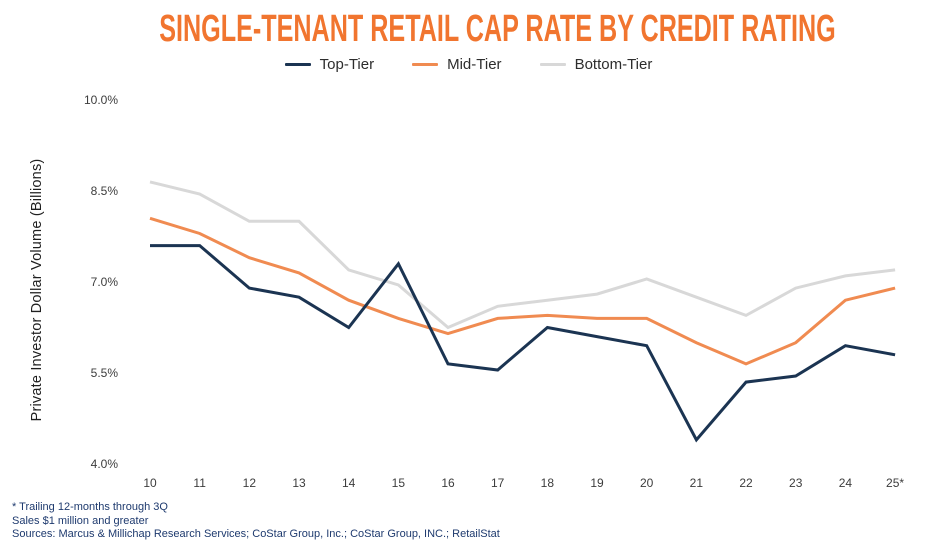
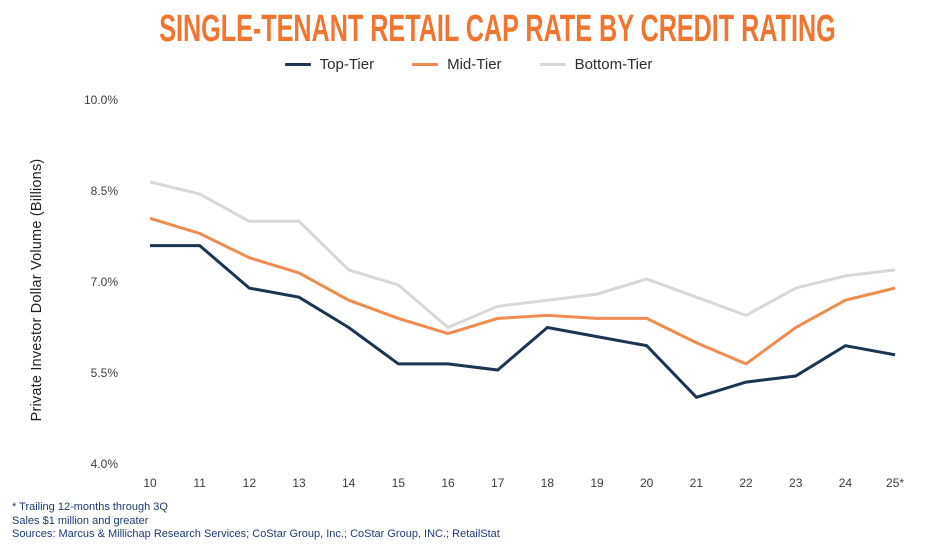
Top-Tier/15: 7.3% -> 5.7%
Top-Tier/21: 4.4% -> 5.1%
Mid-Tier/23: 6.0% -> 6.2%
